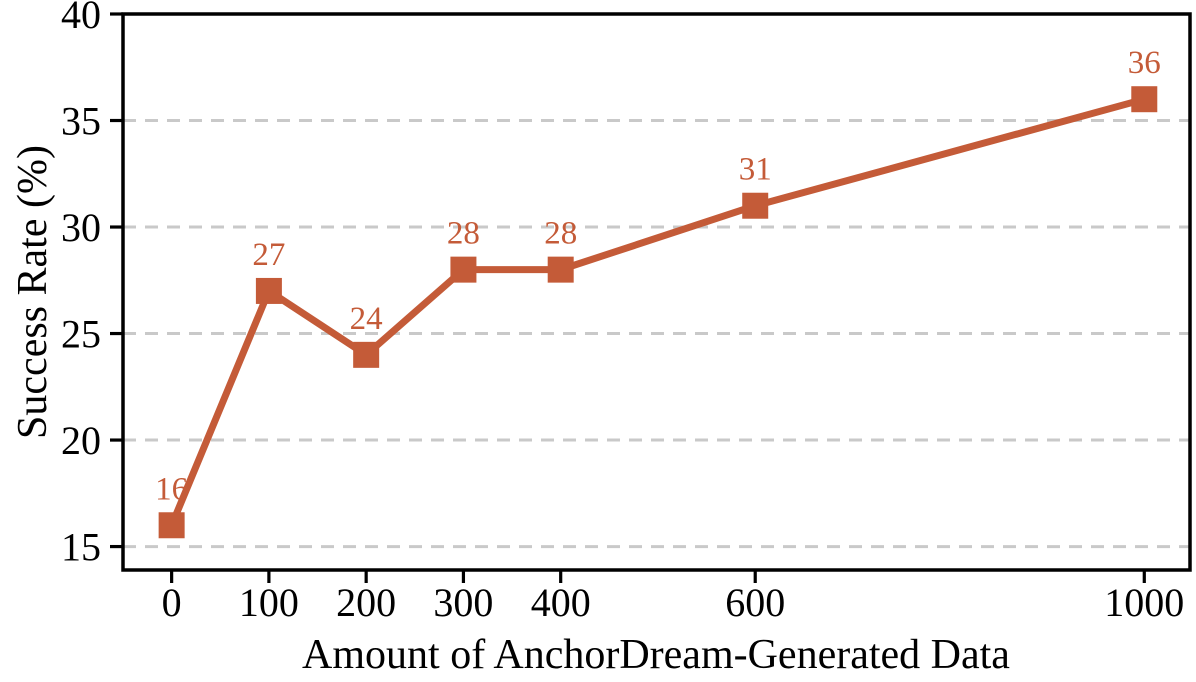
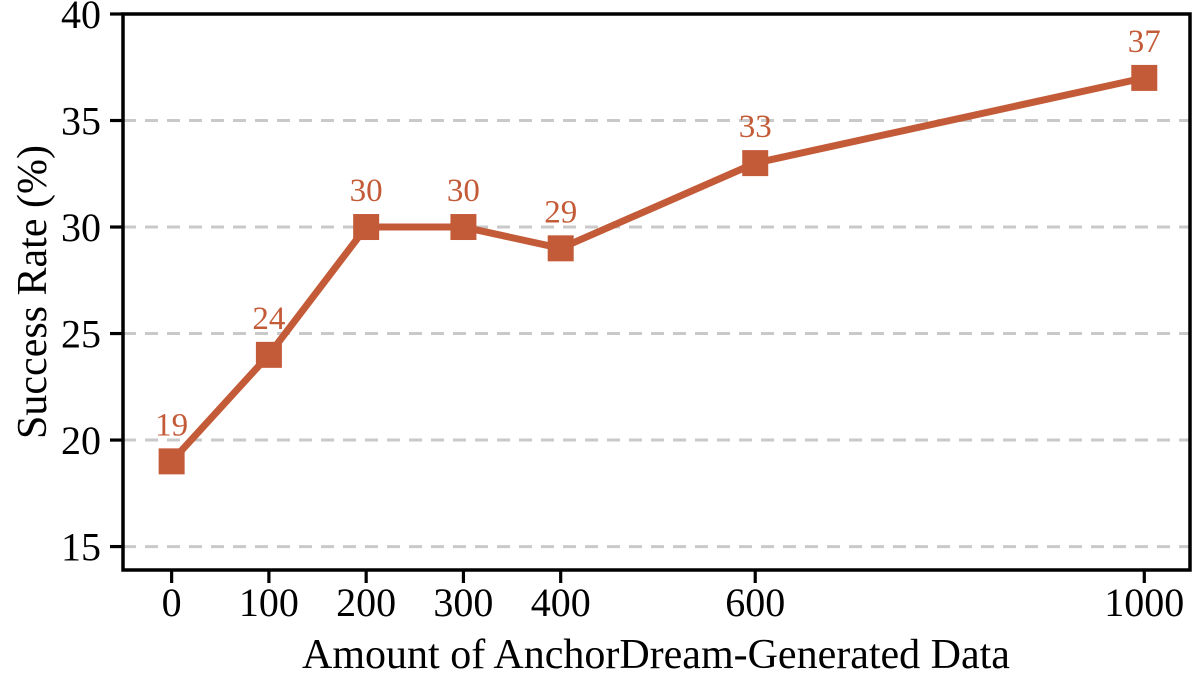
0: 16 -> 19
100: 27 -> 24
200: 24 -> 30
300: 28 -> 30
400: 28 -> 29
600: 31 -> 33
1000: 36 -> 37
